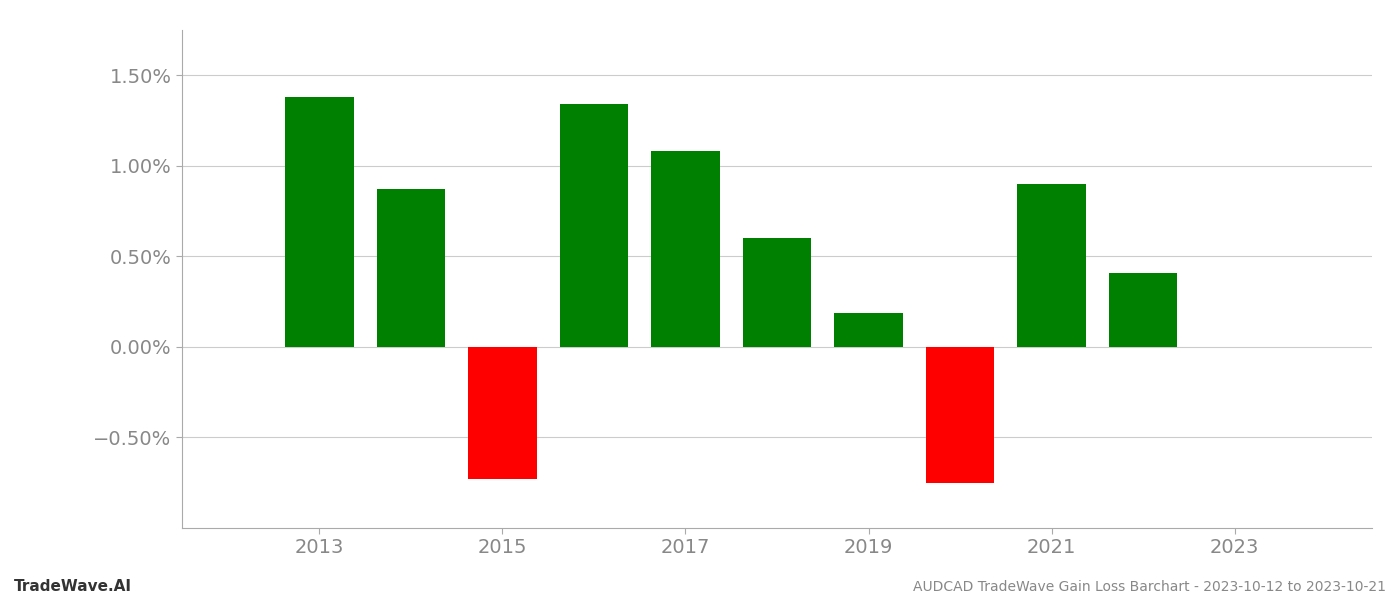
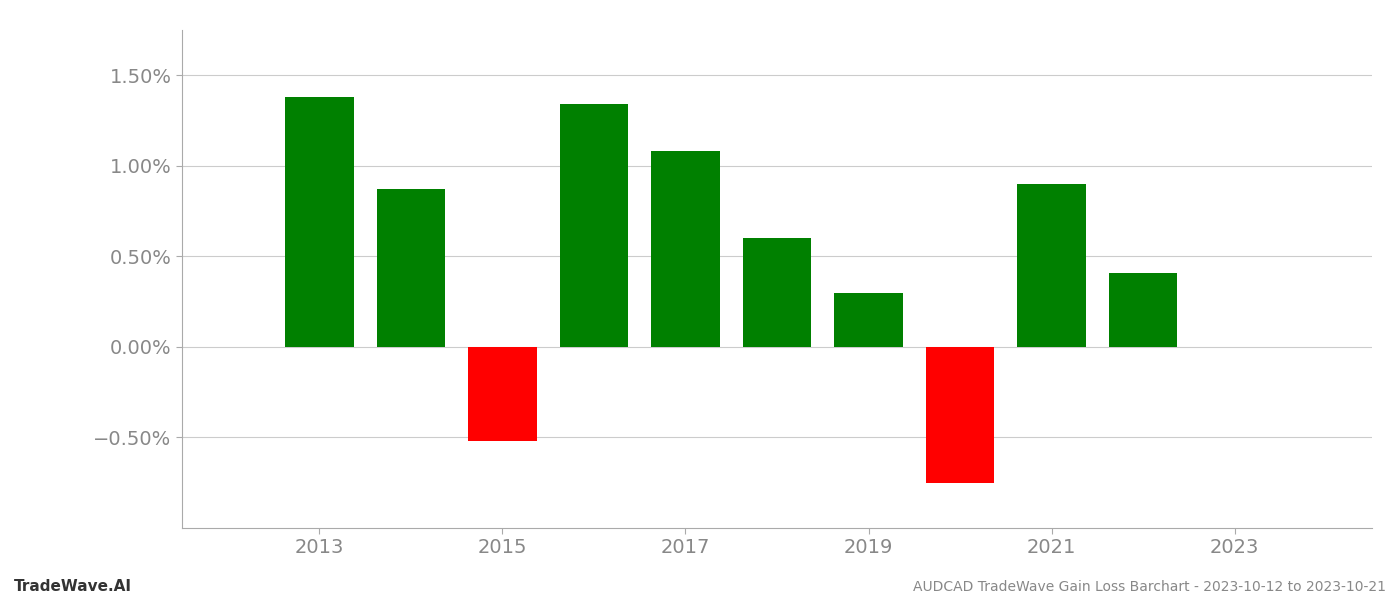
2015: -0.73% -> -0.52%
2019: 0.19% -> 0.30%
